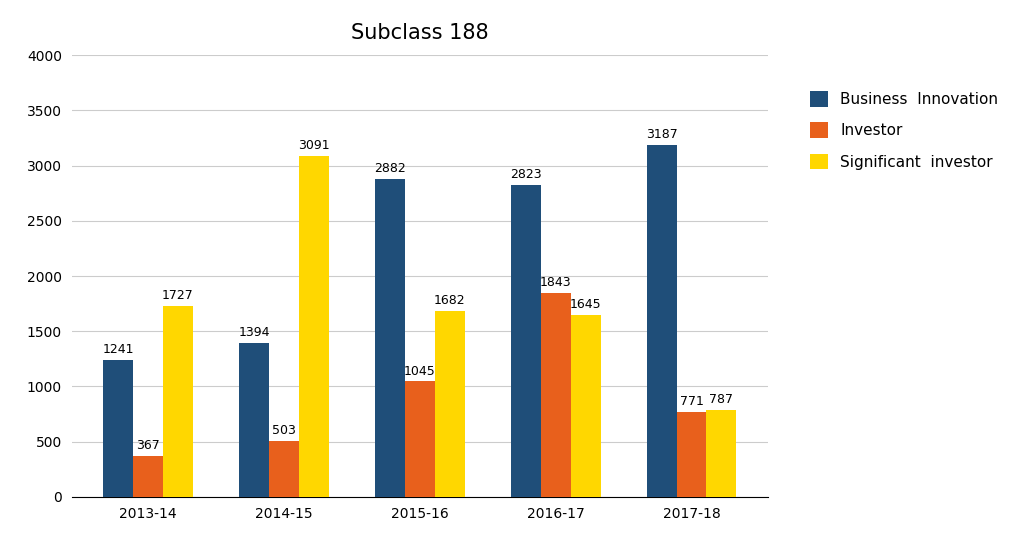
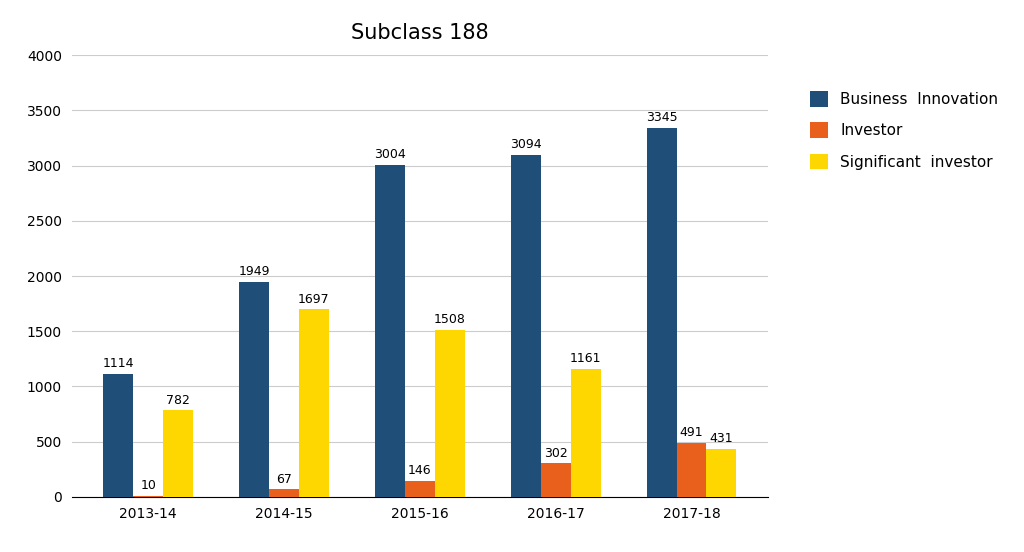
Business Innovation/2013-14: 1241 -> 1114
Investor/2013-14: 367 -> 10
Significant investor/2013-14: 1727 -> 782
Business Innovation/2014-15: 1394 -> 1949
Investor/2014-15: 503 -> 67
Significant investor/2014-15: 3091 -> 1697
Business Innovation/2015-16: 2882 -> 3004
Investor/2015-16: 1045 -> 146
Significant investor/2015-16: 1682 -> 1508
Business Innovation/2016-17: 2823 -> 3094
Investor/2016-17: 1843 -> 302
Significant investor/2016-17: 1645 -> 1161
Business Innovation/2017-18: 3187 -> 3345
Investor/2017-18: 771 -> 491
Significant investor/2017-18: 787 -> 431
